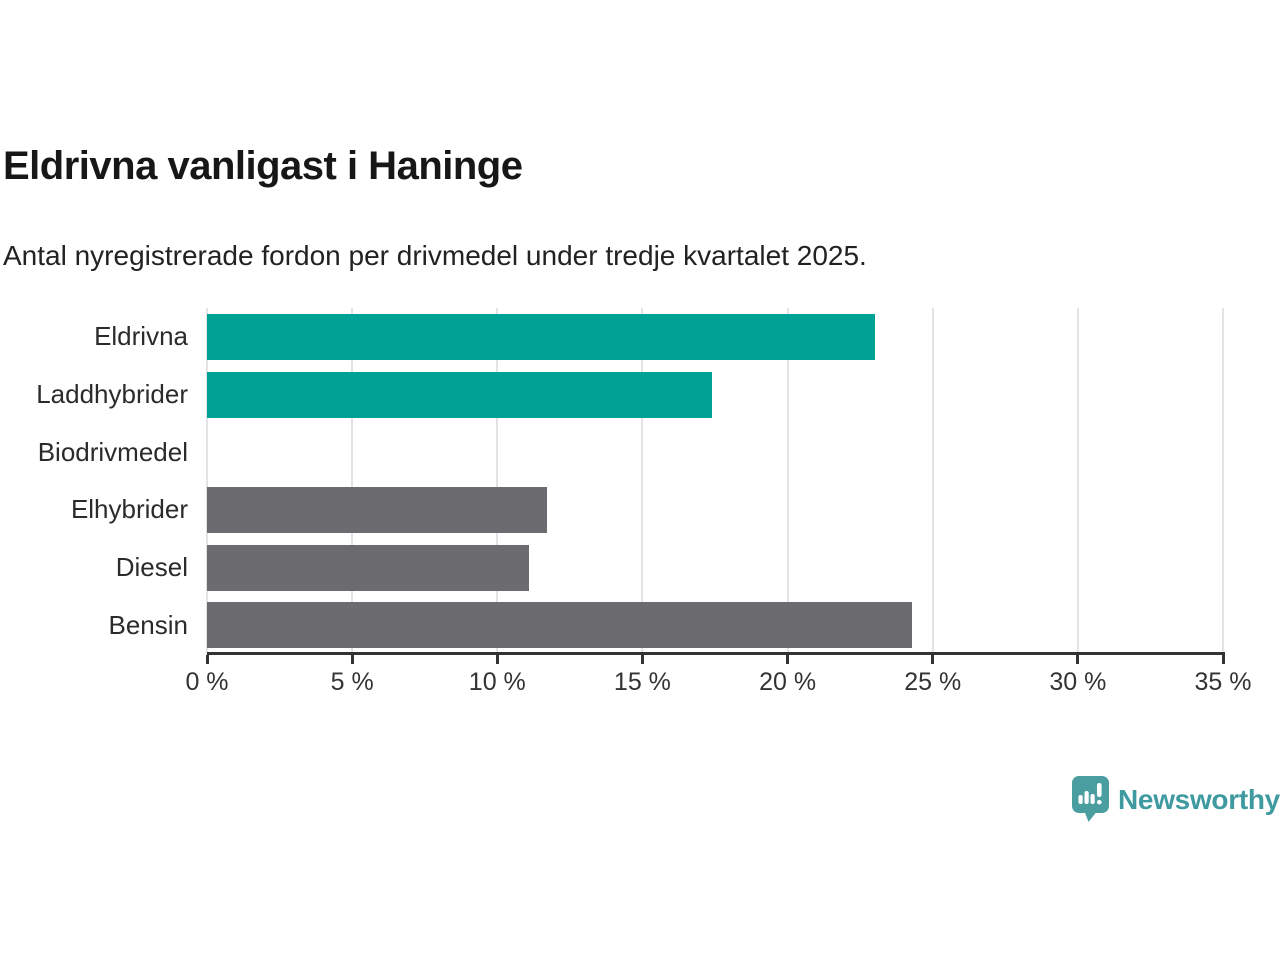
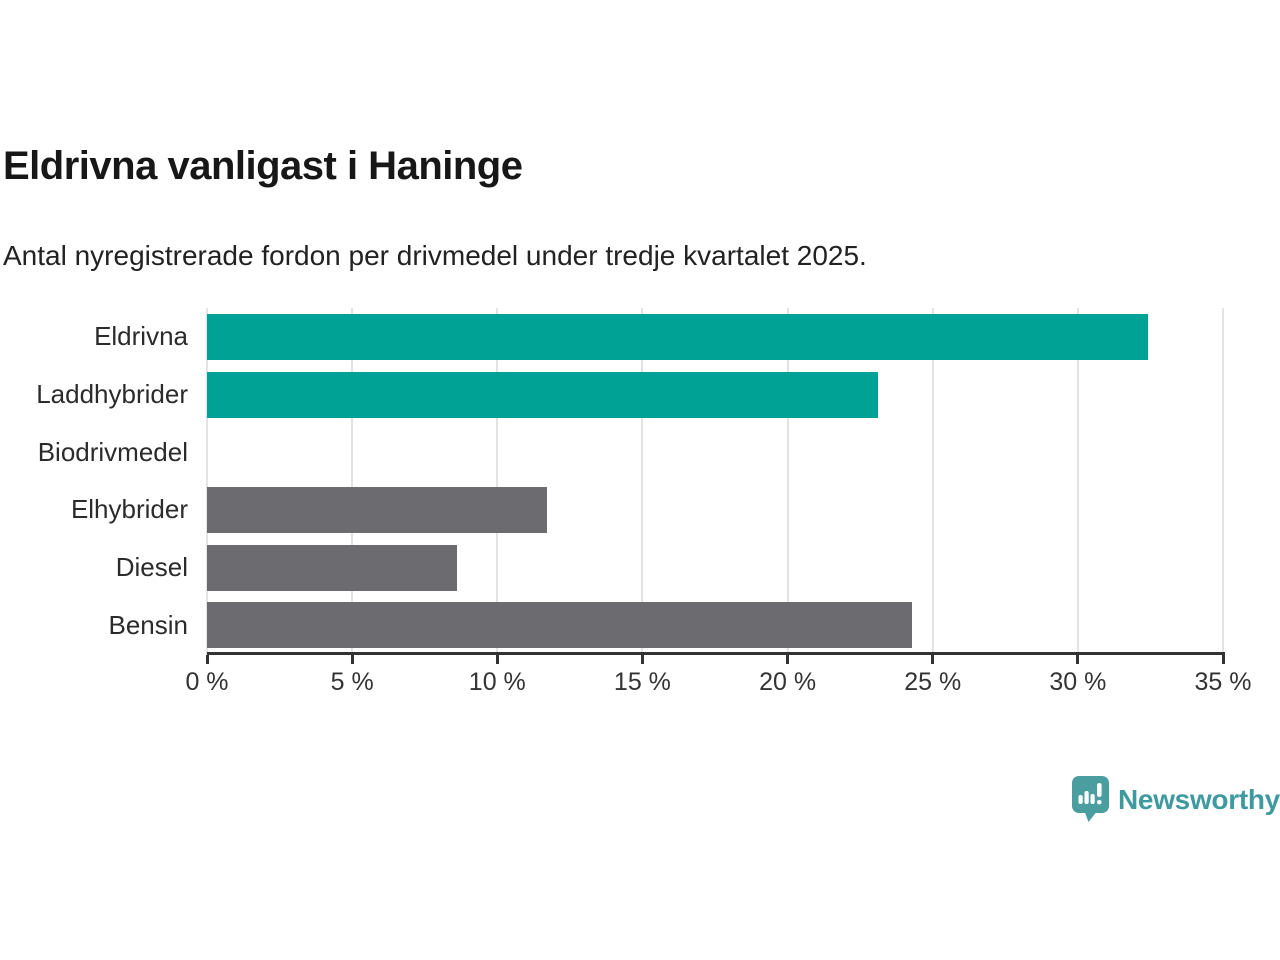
Eldrivna: 23.0% -> 32.4%
Laddhybrider: 17.4% -> 23.1%
Diesel: 11.1% -> 8.6%
